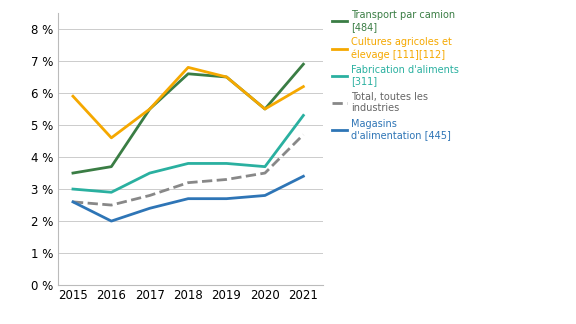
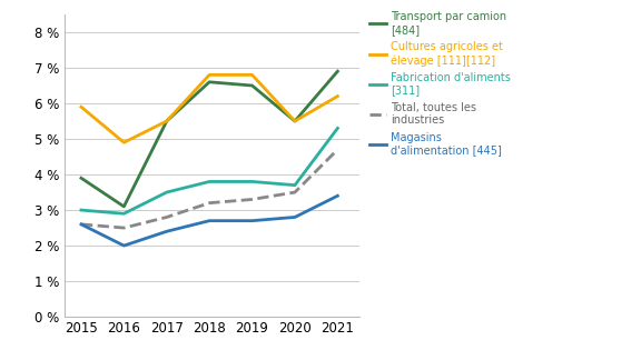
Transport par camion [484]/2015: 3.5 % -> 3.9 %
Transport par camion [484]/2016: 3.7 % -> 3.1 %
Cultures agricoles et élevage [111][112]/2016: 4.6 % -> 4.9 %
Cultures agricoles et élevage [111][112]/2019: 6.5 % -> 6.8 %
